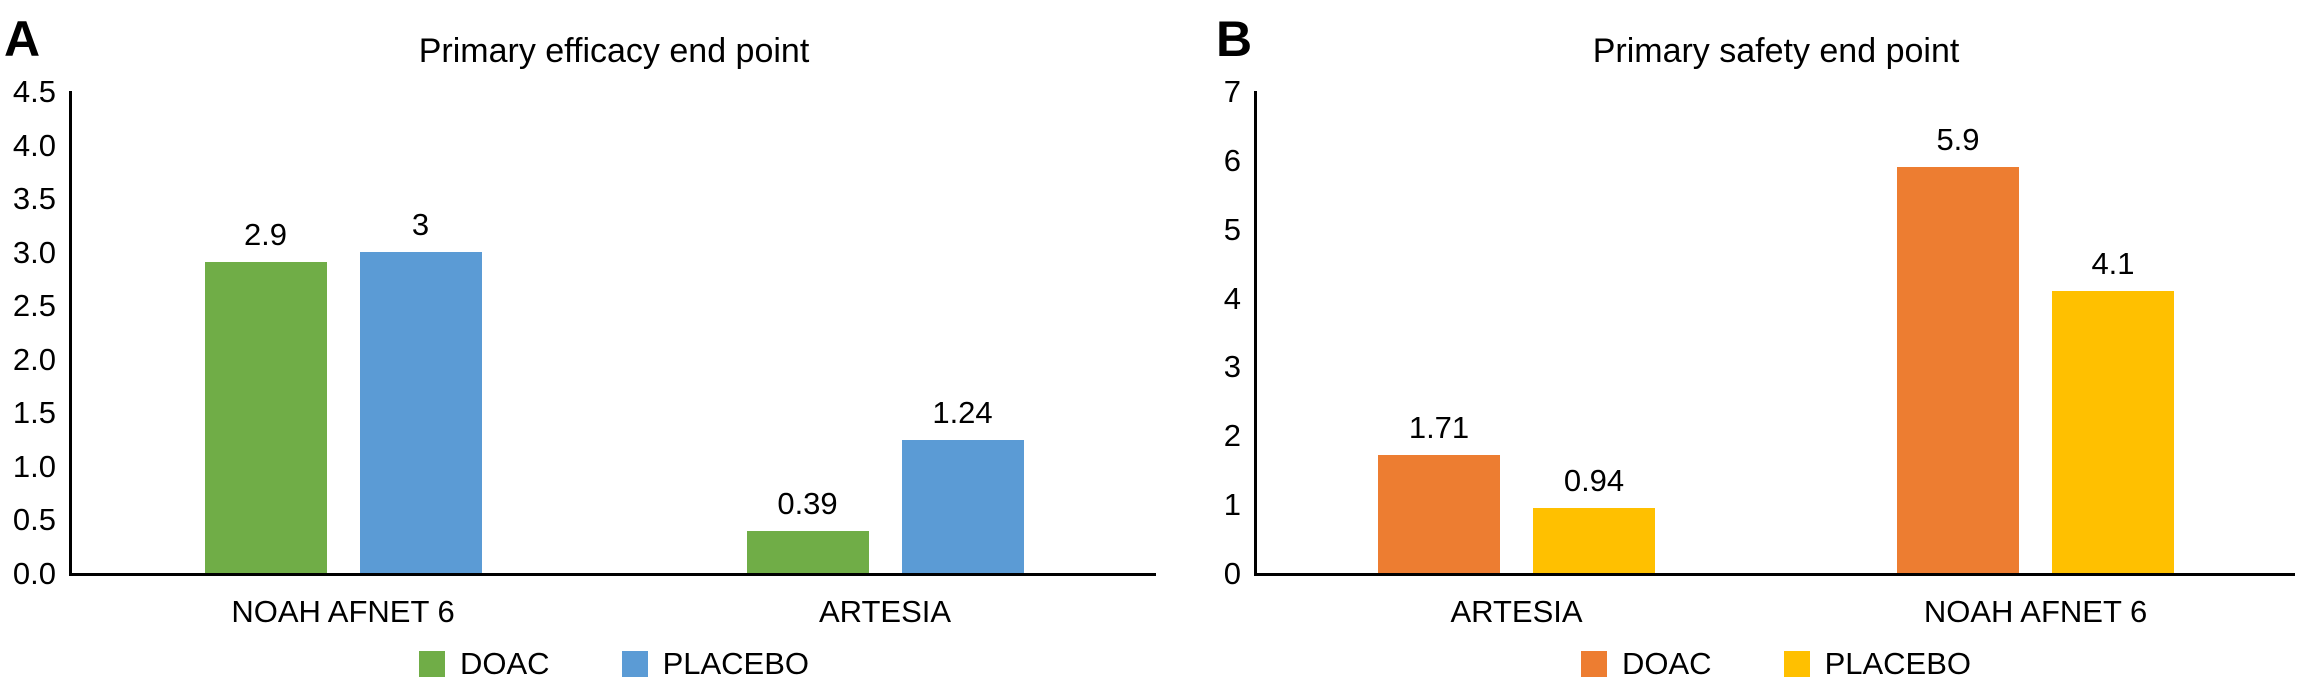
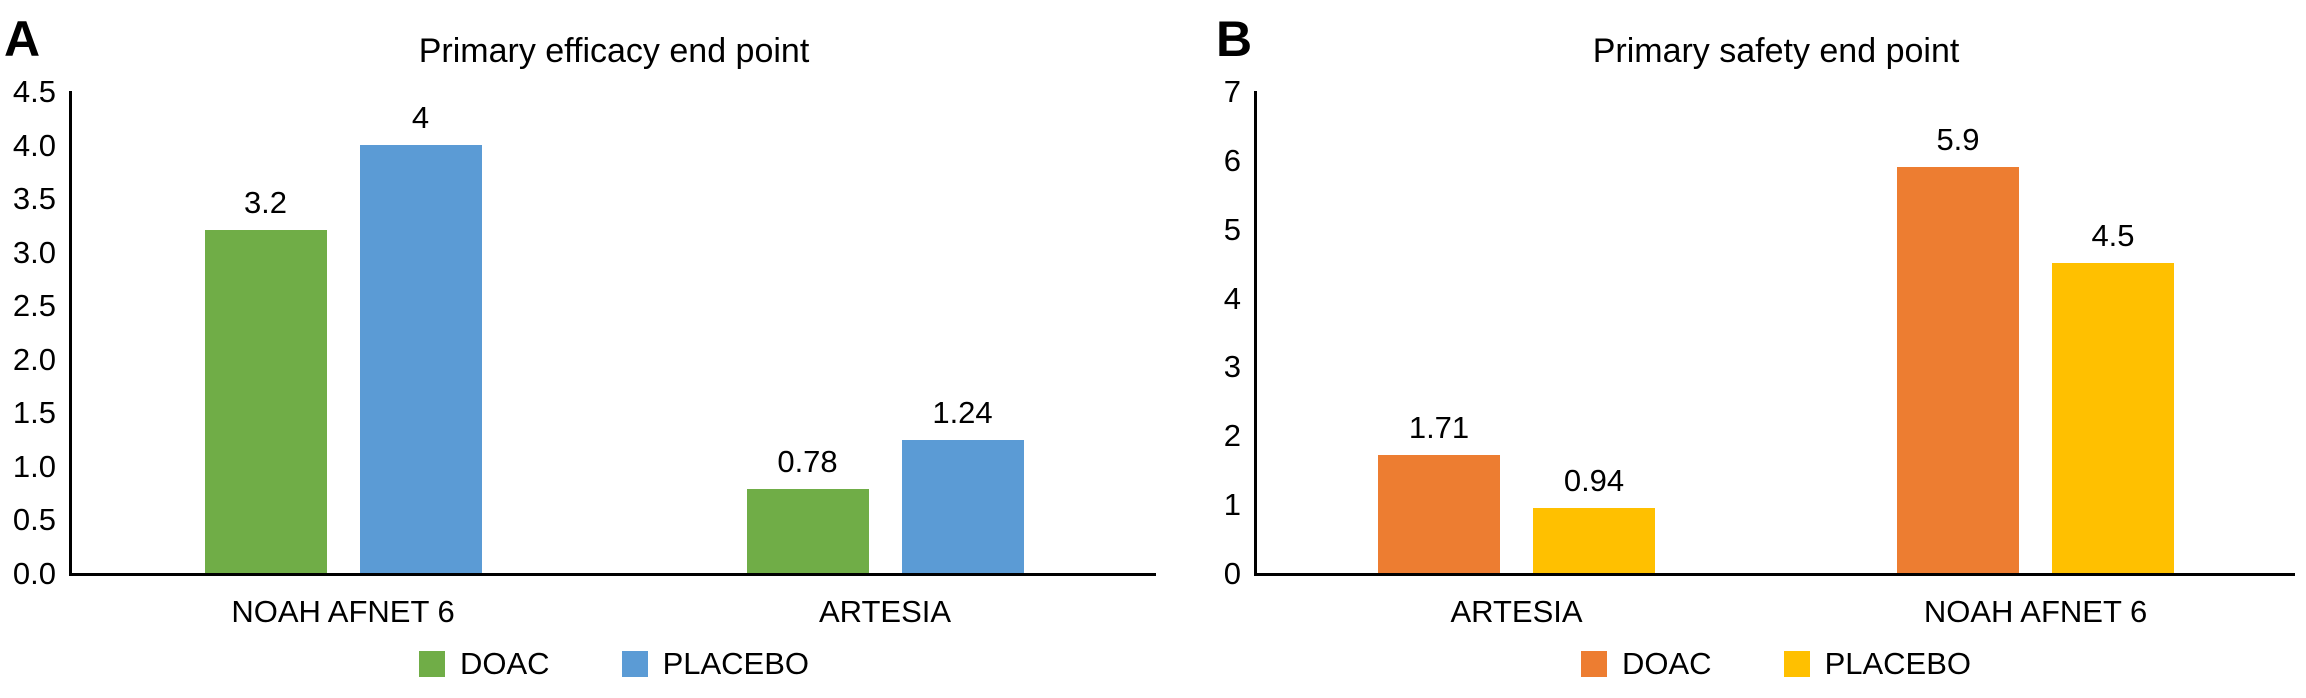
Primary efficacy end point/DOAC/NOAH AFNET 6: 2.9 -> 3.2
Primary efficacy end point/PLACEBO/NOAH AFNET 6: 3 -> 4
Primary efficacy end point/DOAC/ARTESIA: 0.39 -> 0.78
Primary safety end point/PLACEBO/NOAH AFNET 6: 4.1 -> 4.5
